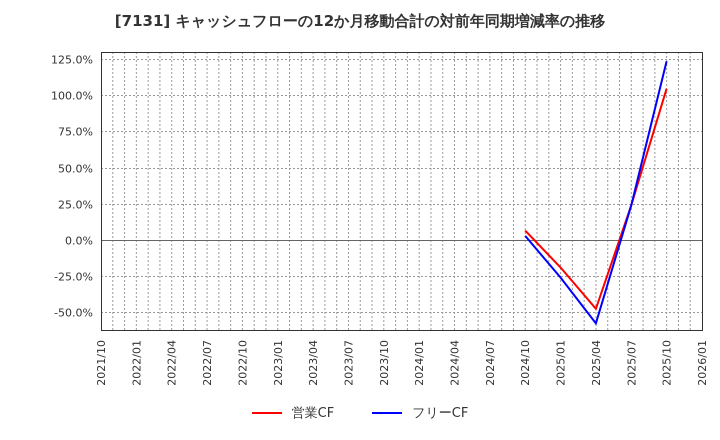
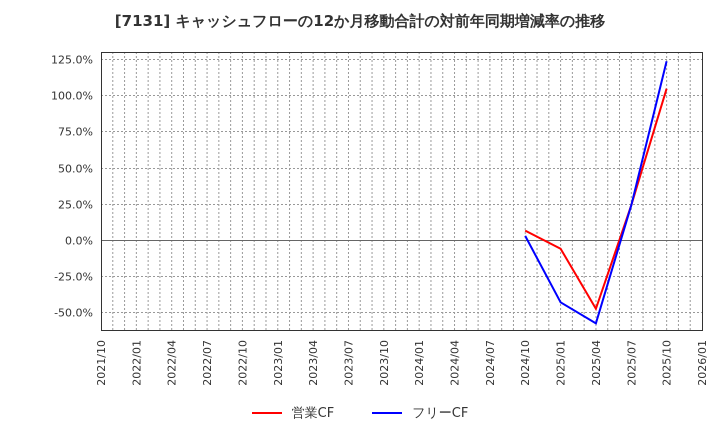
営業CF/2025/01: -19% -> -6%
フリーCF/2025/01: -26% -> -43%
